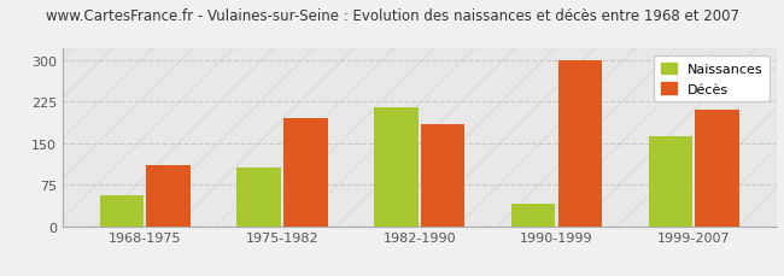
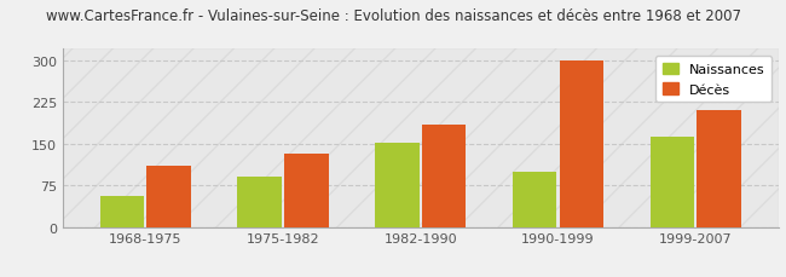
Naissances/1975-1982: 105 -> 90
Décès/1975-1982: 195 -> 132
Naissances/1982-1990: 215 -> 152
Naissances/1990-1999: 40 -> 100
